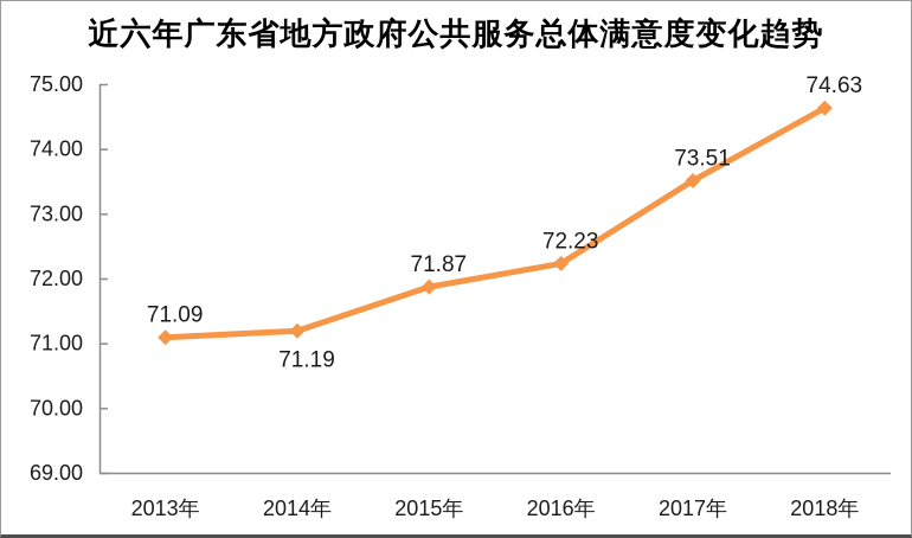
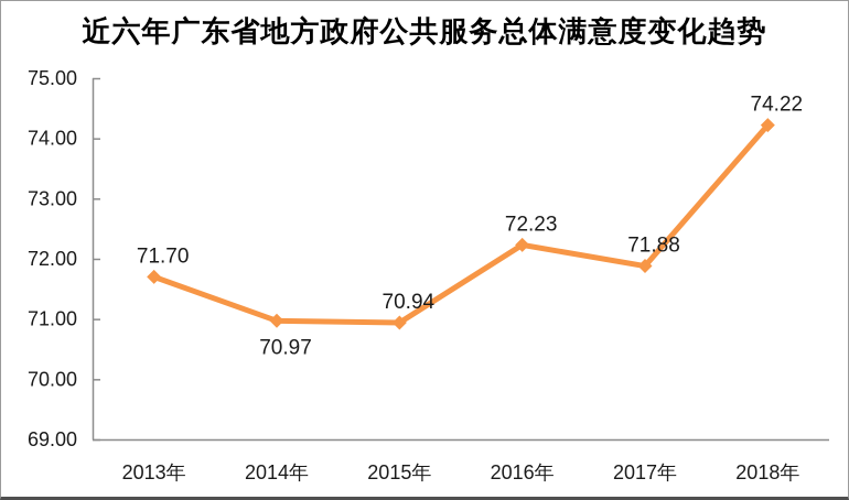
2013年: 71.09 -> 71.70
2014年: 71.19 -> 70.97
2015年: 71.87 -> 70.94
2017年: 73.51 -> 71.88
2018年: 74.63 -> 74.22
